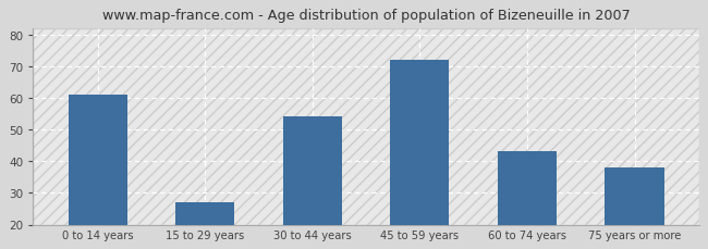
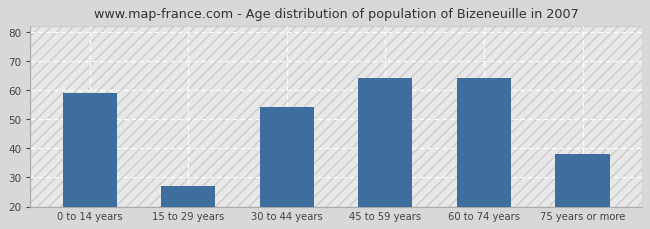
0 to 14 years: 61 -> 59
45 to 59 years: 72 -> 64
60 to 74 years: 43 -> 64
